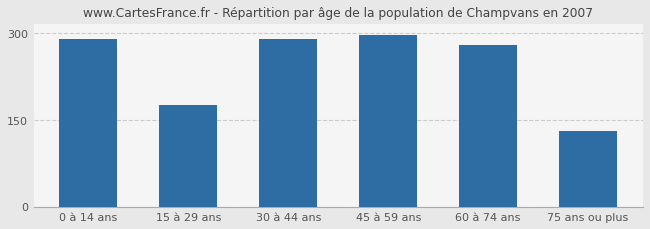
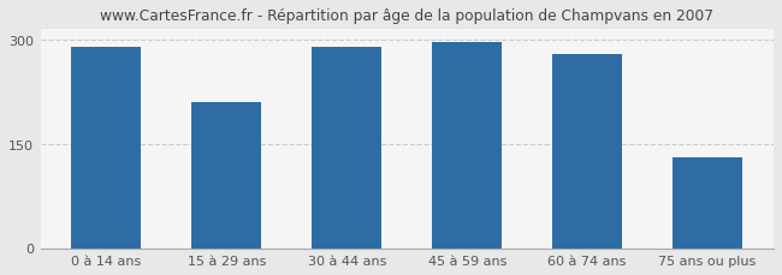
15 à 29 ans: 175 -> 210
